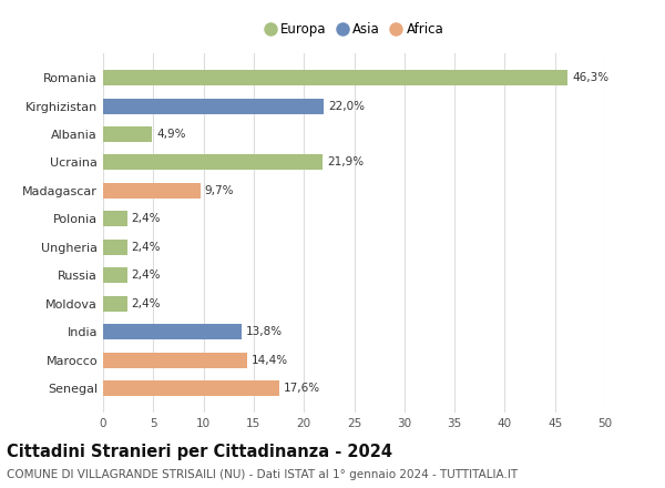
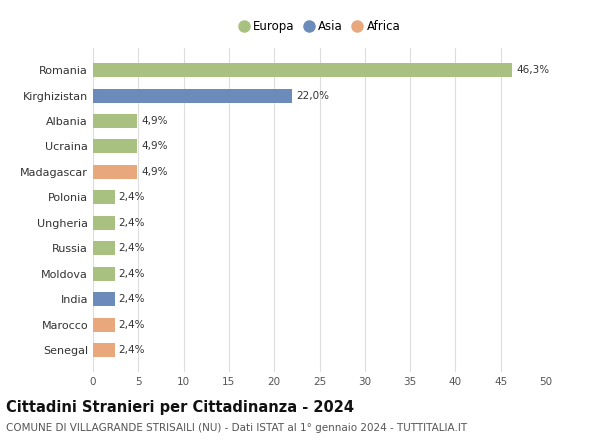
Ucraina: 21,9% -> 4,9%
Madagascar: 9,7% -> 4,9%
India: 13,8% -> 2,4%
Marocco: 14,4% -> 2,4%
Senegal: 17,6% -> 2,4%
